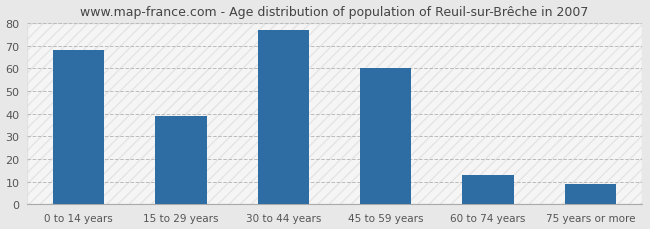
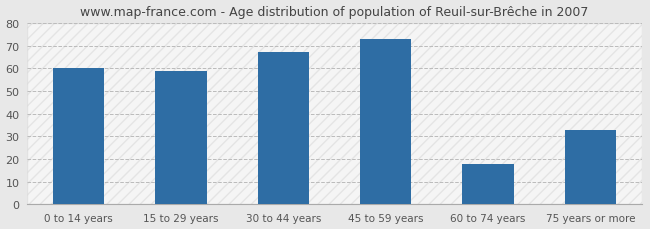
0 to 14 years: 68 -> 60
15 to 29 years: 39 -> 59
30 to 44 years: 77 -> 67
45 to 59 years: 60 -> 73
60 to 74 years: 13 -> 18
75 years or more: 9 -> 33
